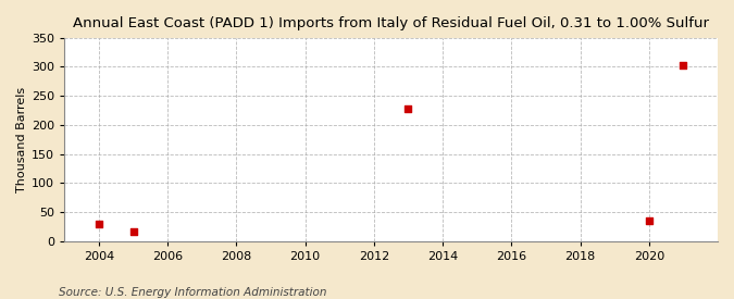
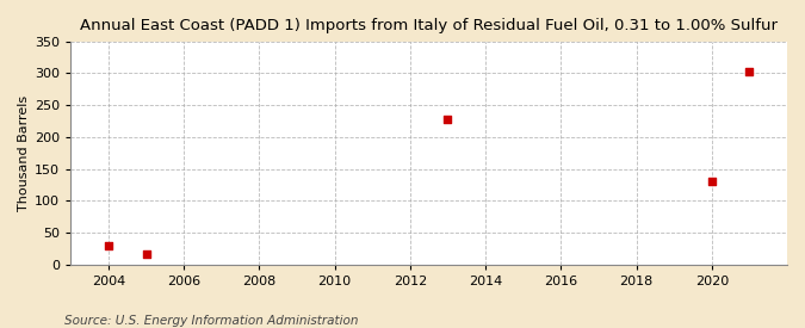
2020: 35 -> 130
